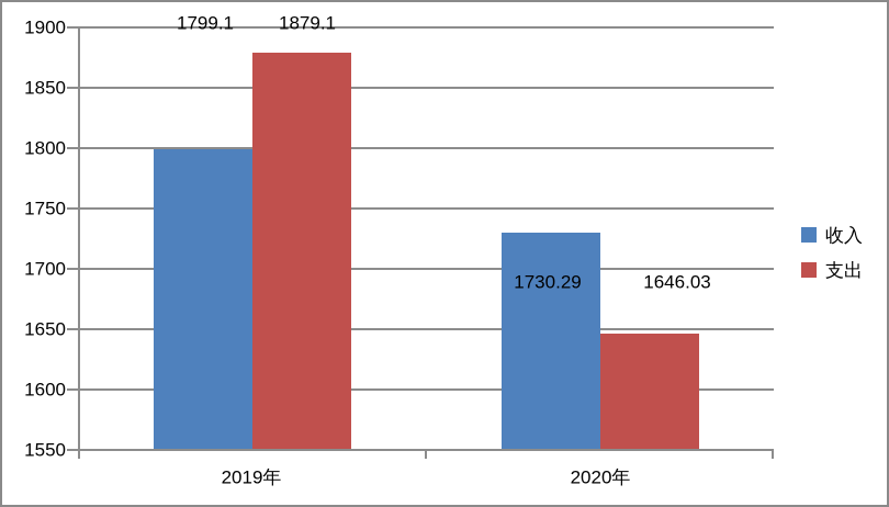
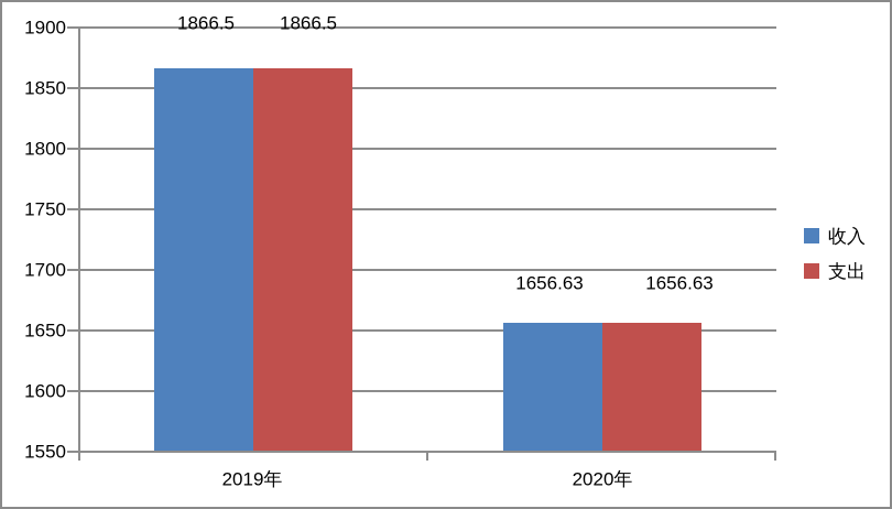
收入/2019年: 1799.1 -> 1866.5
支出/2019年: 1879.1 -> 1866.5
收入/2020年: 1730.29 -> 1656.63
支出/2020年: 1646.03 -> 1656.63
